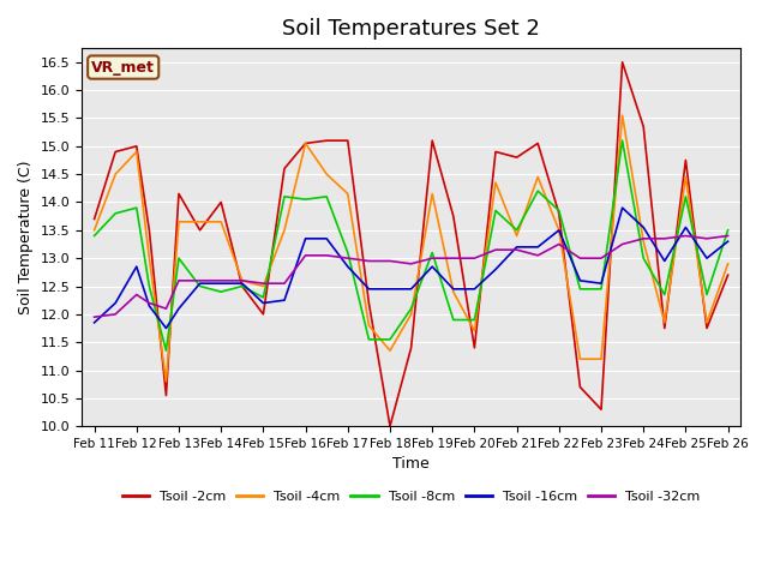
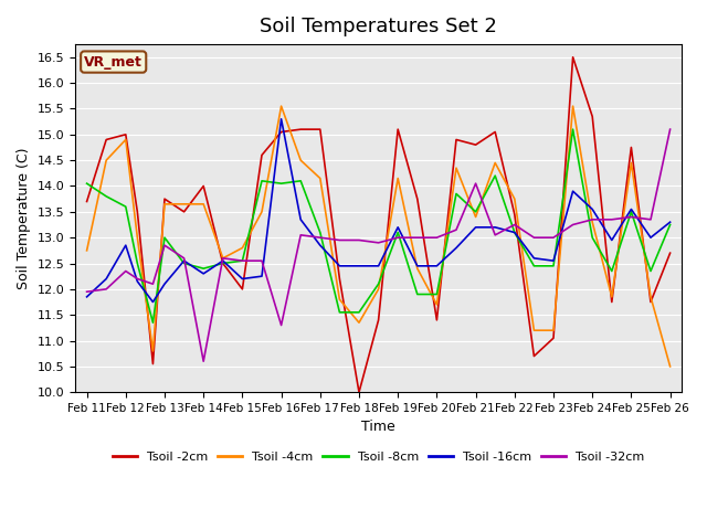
Tsoil -4cm/Feb 11: 13.50 -> 12.75
Tsoil -8cm/Feb 11: 13.40 -> 14.05
Tsoil -8cm/Feb 12: 13.90 -> 13.60
Tsoil -2cm/Feb 13: 14.15 -> 13.75
Tsoil -32cm/Feb 13: 12.60 -> 12.85
Tsoil -16cm/Feb 14: 12.55 -> 12.30
Tsoil -32cm/Feb 14: 12.60 -> 10.60
Tsoil -4cm/Feb 15: 12.50 -> 12.80
Tsoil -8cm/Feb 15: 12.30 -> 12.55
Tsoil -4cm/Feb 16: 15.05 -> 15.55
Tsoil -16cm/Feb 16: 13.35 -> 15.30
Tsoil -32cm/Feb 16: 13.05 -> 11.30
Tsoil -16cm/Feb 19: 12.85 -> 13.20
Tsoil -32cm/Feb 21: 13.15 -> 14.05
Tsoil -2cm/Feb 22: 13.80 -> 13.45
Tsoil -4cm/Feb 22: 13.50 -> 13.75
Tsoil -8cm/Feb 22: 13.85 -> 13.10
Tsoil -16cm/Feb 22: 13.50 -> 13.10
Tsoil -2cm/Feb 23: 10.30 -> 11.05
Tsoil -8cm/Feb 25: 14.10 -> 13.50
Tsoil -4cm/Feb 26: 12.90 -> 10.50
Tsoil -8cm/Feb 26: 13.50 -> 13.25
Tsoil -32cm/Feb 26: 13.40 -> 15.10
